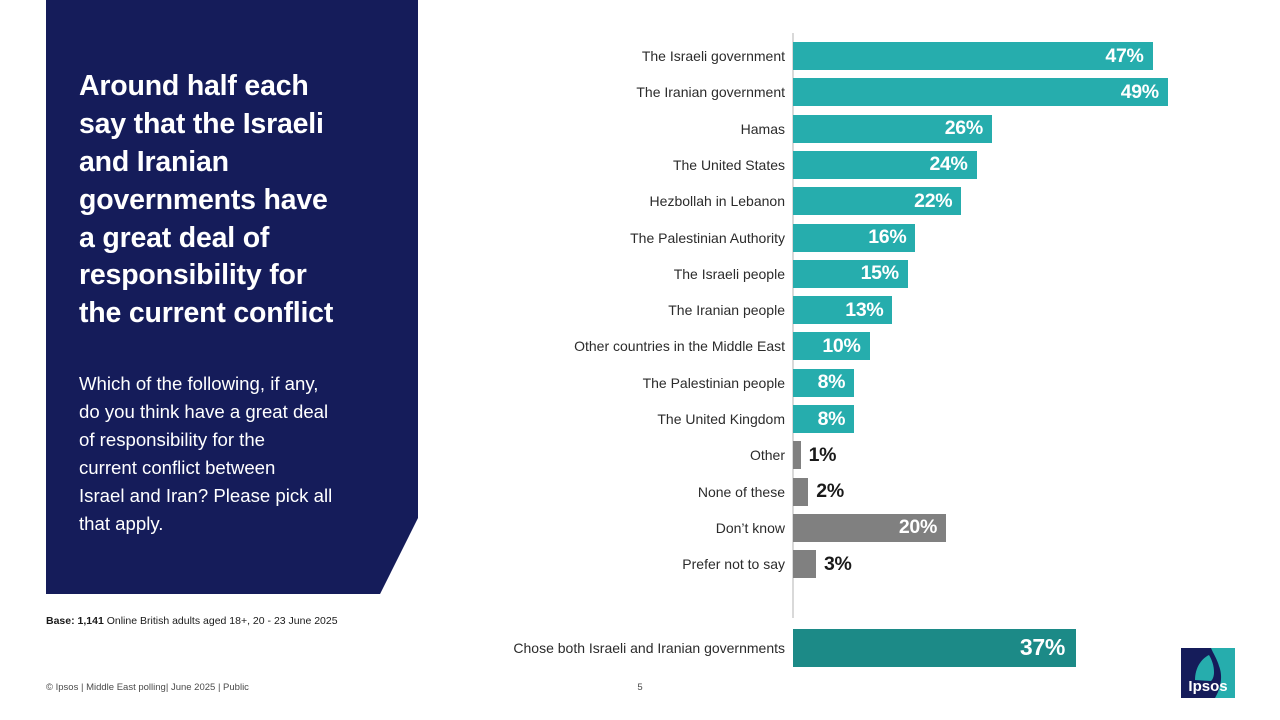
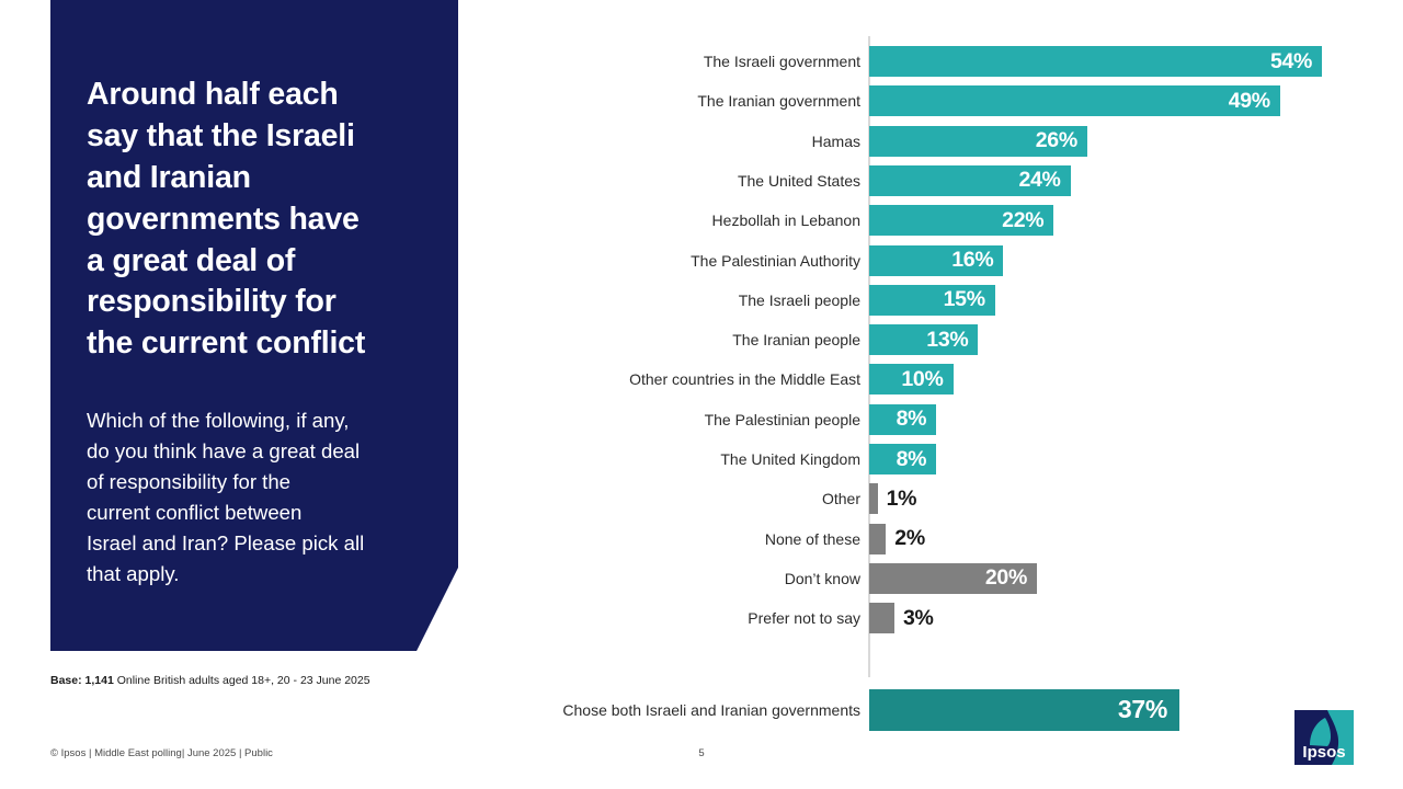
The Israeli government: 47% -> 54%
